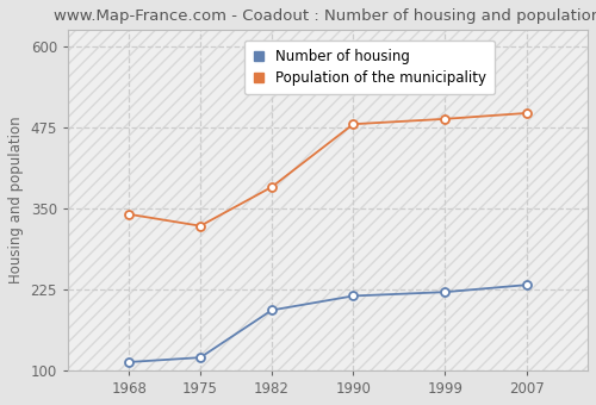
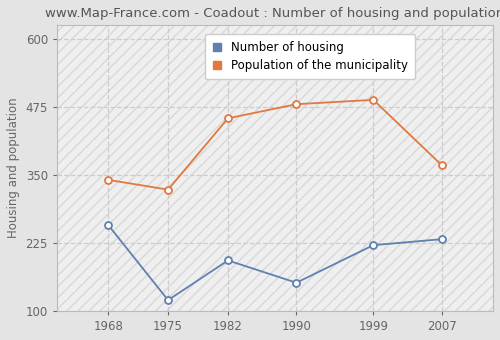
Number of housing/1968: 113 -> 258
Population of the municipality/1982: 383 -> 454
Number of housing/1990: 215 -> 152
Population of the municipality/2007: 497 -> 368
